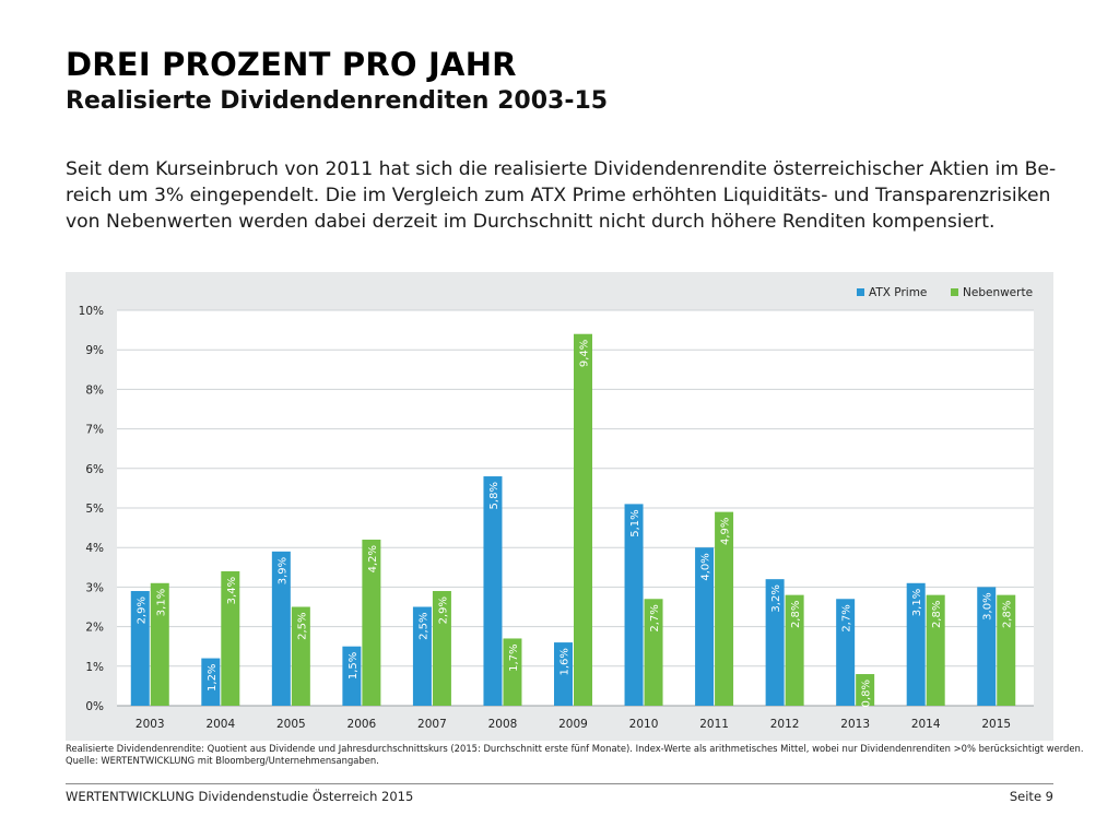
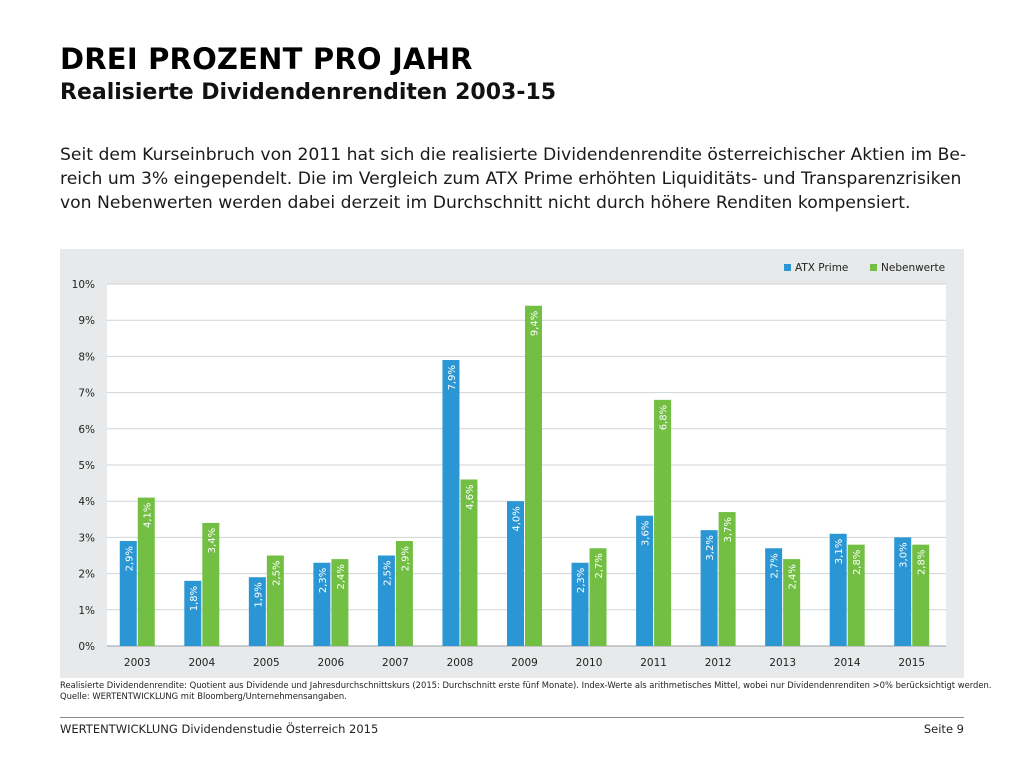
Nebenwerte/2003: 3,1% -> 4,1%
ATX Prime/2004: 1,2% -> 1,8%
ATX Prime/2005: 3,9% -> 1,9%
ATX Prime/2006: 1,5% -> 2,3%
Nebenwerte/2006: 4,2% -> 2,4%
ATX Prime/2008: 5,8% -> 7,9%
Nebenwerte/2008: 1,7% -> 4,6%
ATX Prime/2009: 1,6% -> 4,0%
ATX Prime/2010: 5,1% -> 2,3%
ATX Prime/2011: 4,0% -> 3,6%
Nebenwerte/2011: 4,9% -> 6,8%
Nebenwerte/2012: 2,8% -> 3,7%
Nebenwerte/2013: 0,8% -> 2,4%
